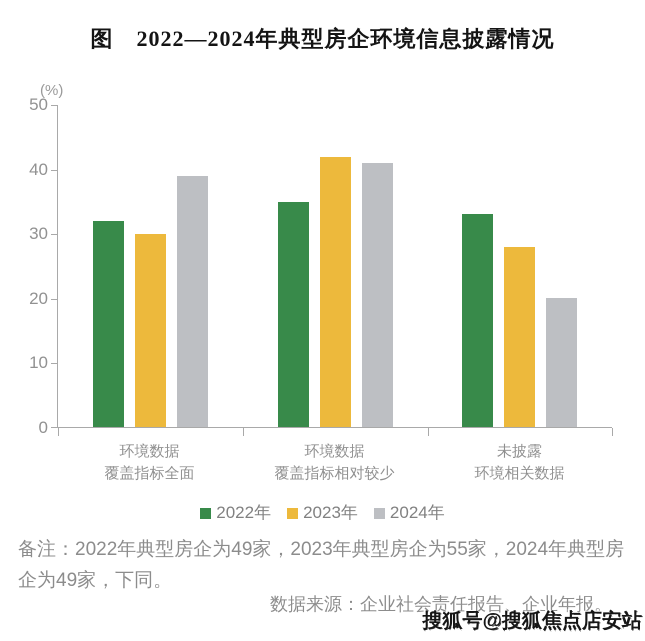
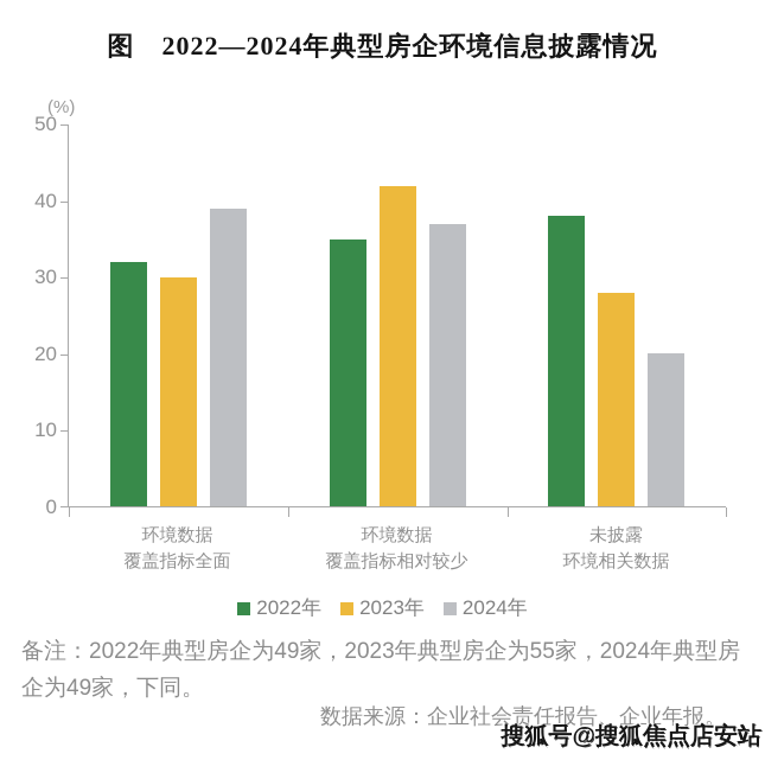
2024年/环境数据 覆盖指标相对较少: 41 -> 37
2022年/未披露 环境相关数据: 33 -> 38
